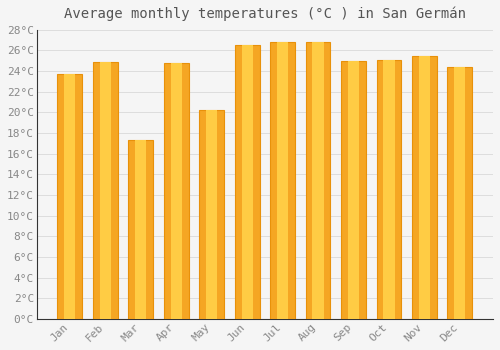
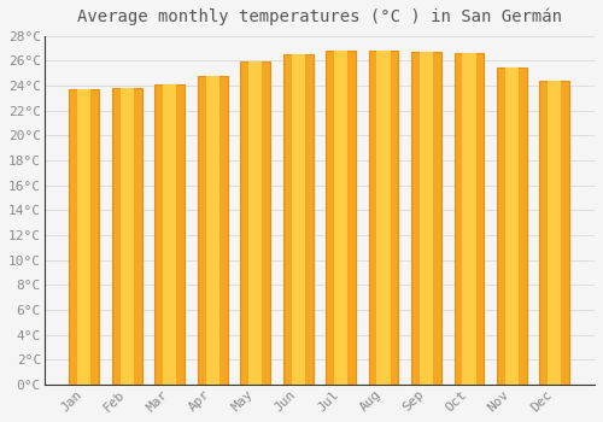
Feb: 24.9°C -> 23.8°C
Mar: 17.3°C -> 24.1°C
May: 20.2°C -> 25.9°C
Sep: 25.0°C -> 26.7°C
Oct: 25.1°C -> 26.6°C
